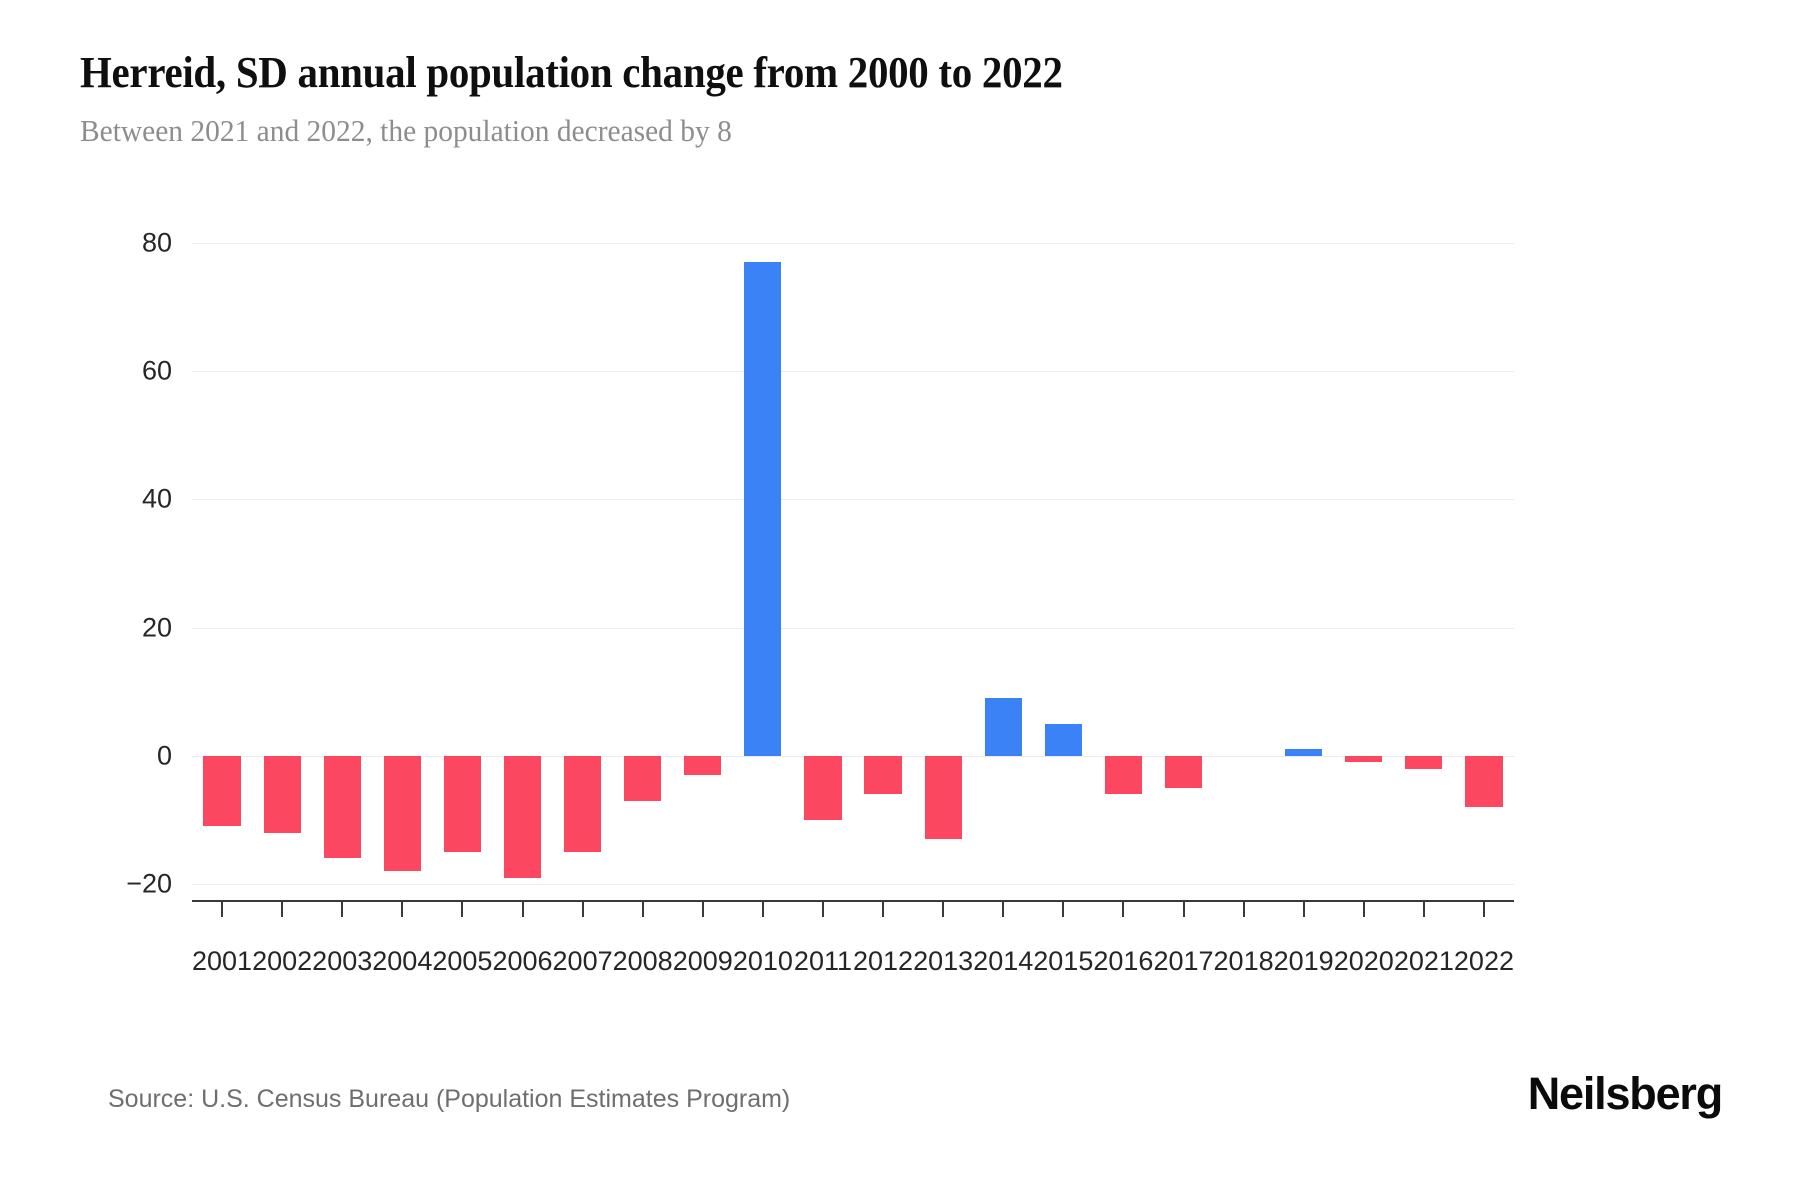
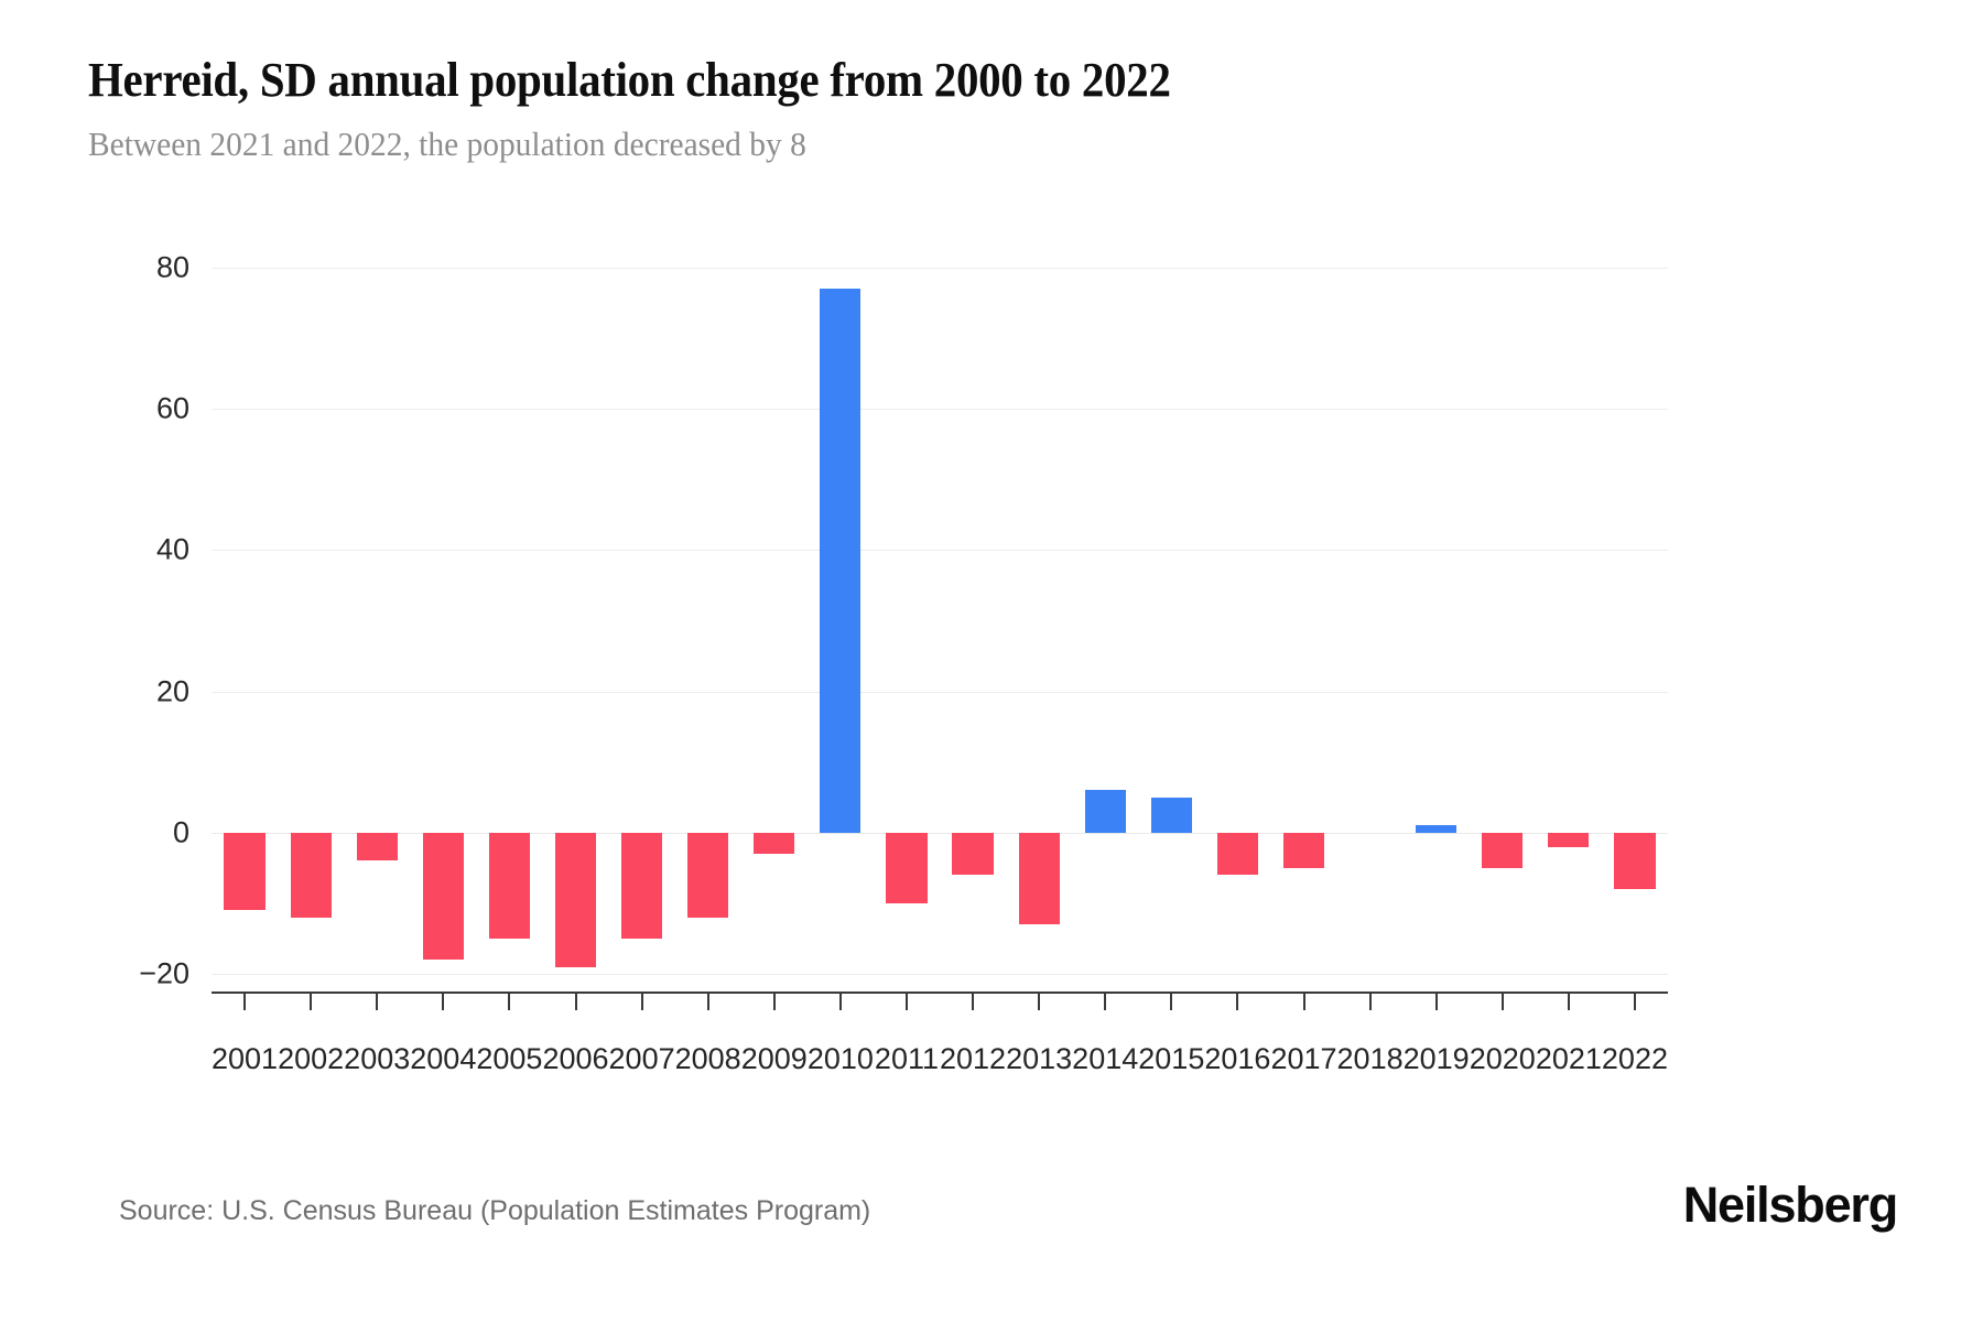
2003: -16 -> -4
2008: -7 -> -12
2014: 9 -> 6
2020: -1 -> -5
